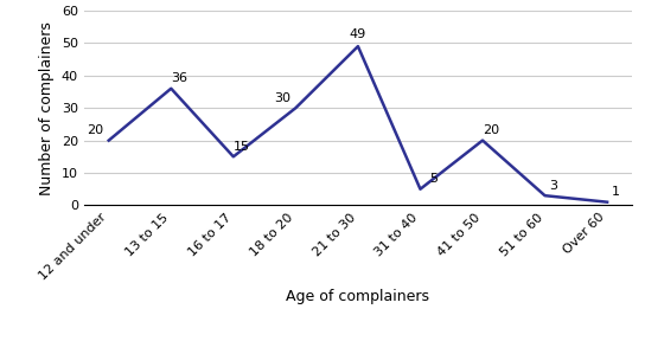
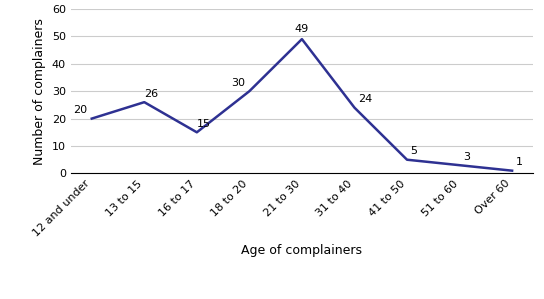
13 to 15: 36 -> 26
31 to 40: 5 -> 24
41 to 50: 20 -> 5
